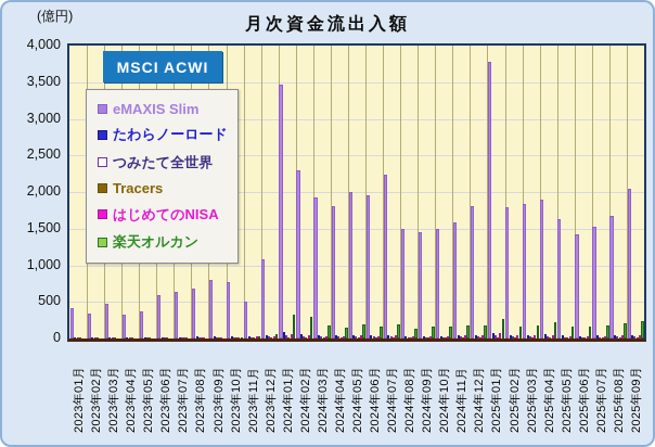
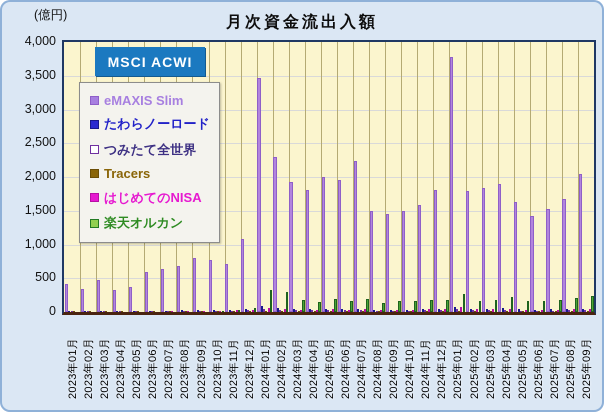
eMAXIS Slim/2023年11月: 500 -> 700
